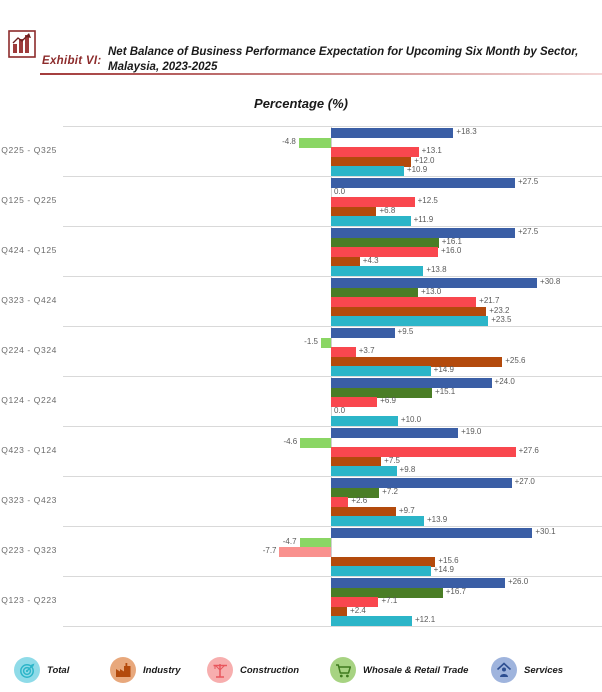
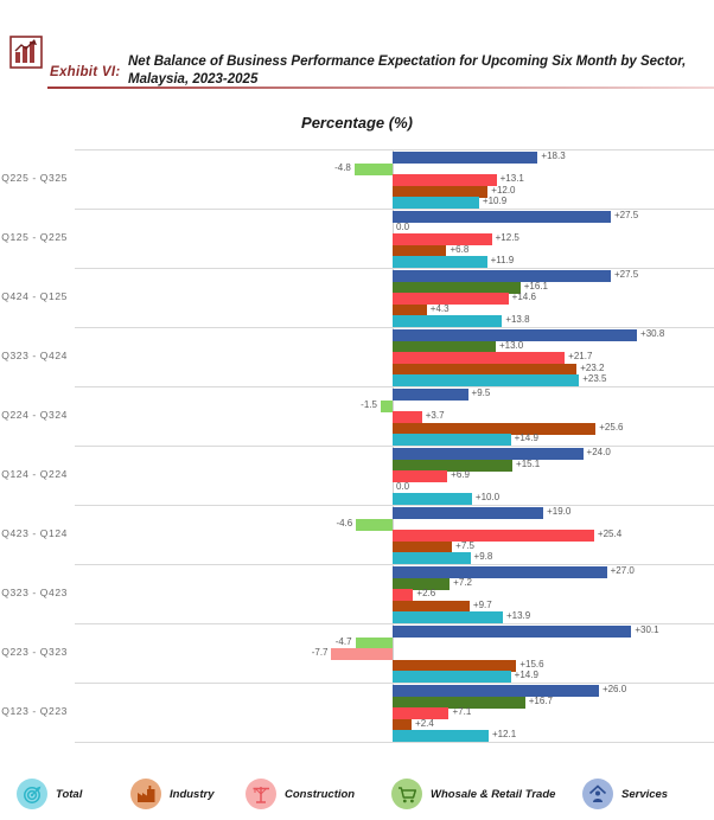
Construction/Q424 - Q125: +16.0 -> +14.6
Construction/Q423 - Q124: +27.6 -> +25.4
